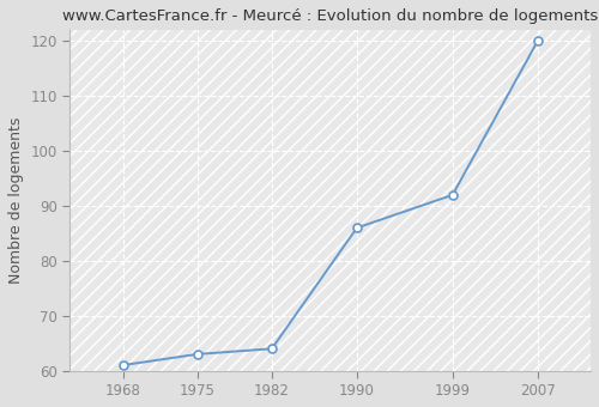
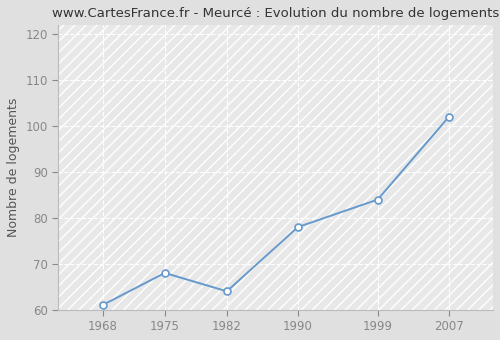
1975: 63 -> 68
1990: 86 -> 78
1999: 92 -> 84
2007: 120 -> 102
